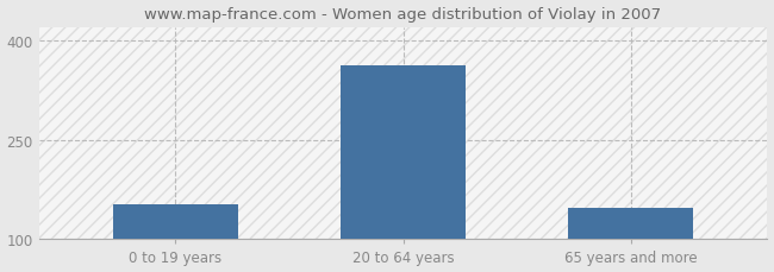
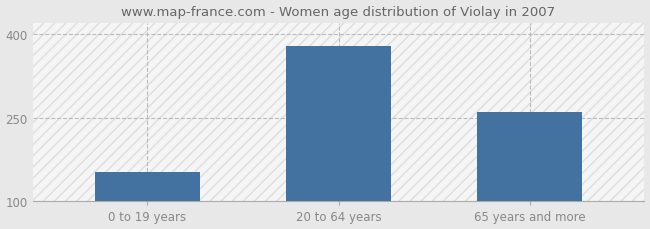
20 to 64 years: 362 -> 378
65 years and more: 148 -> 260
